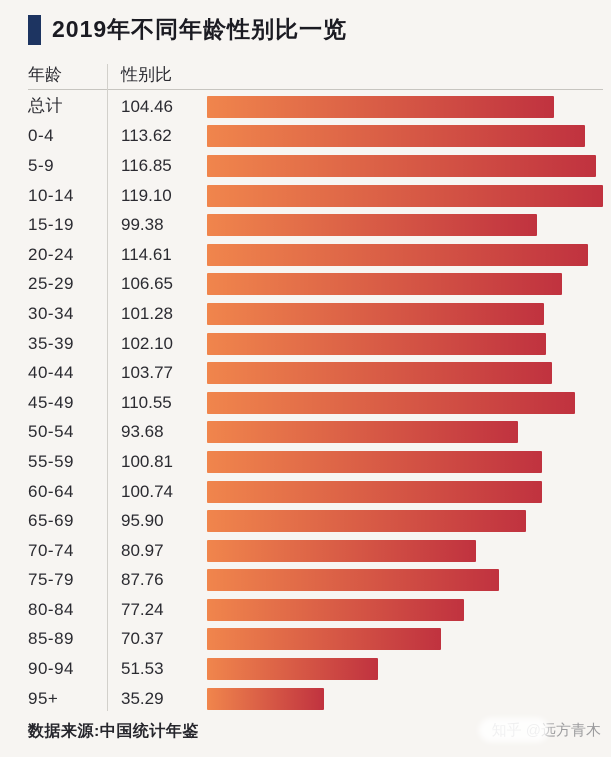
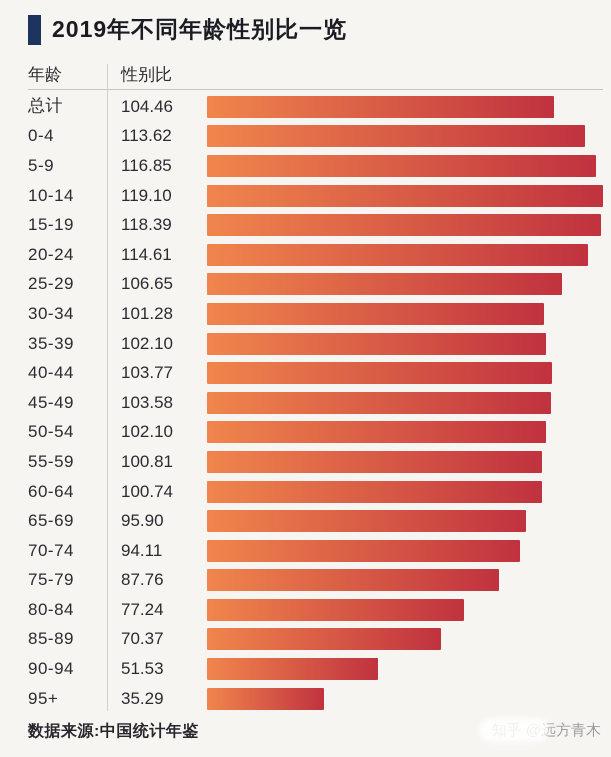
15-19: 99.38 -> 118.39
45-49: 110.55 -> 103.58
50-54: 93.68 -> 102.10
70-74: 80.97 -> 94.11
